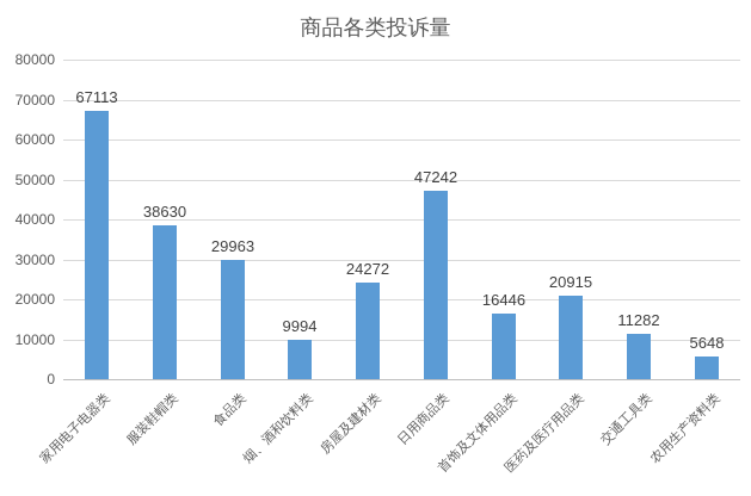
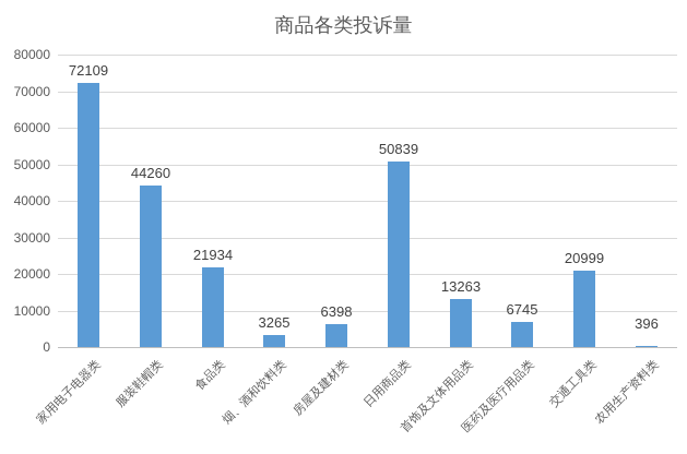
家用电子电器类: 67113 -> 72109
服装鞋帽类: 38630 -> 44260
食品类: 29963 -> 21934
烟、酒和饮料类: 9994 -> 3265
房屋及建材类: 24272 -> 6398
日用商品类: 47242 -> 50839
首饰及文体用品类: 16446 -> 13263
医药及医疗用品类: 20915 -> 6745
交通工具类: 11282 -> 20999
农用生产资料类: 5648 -> 396
